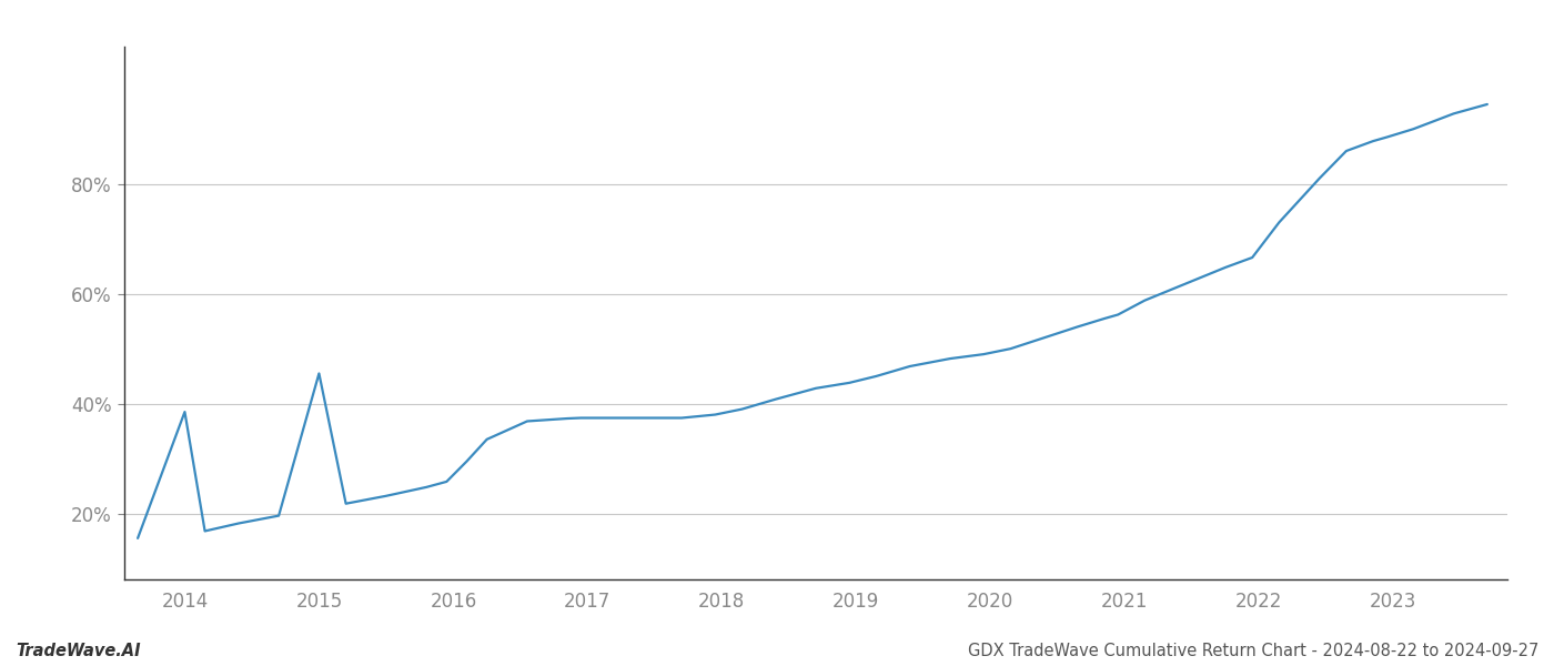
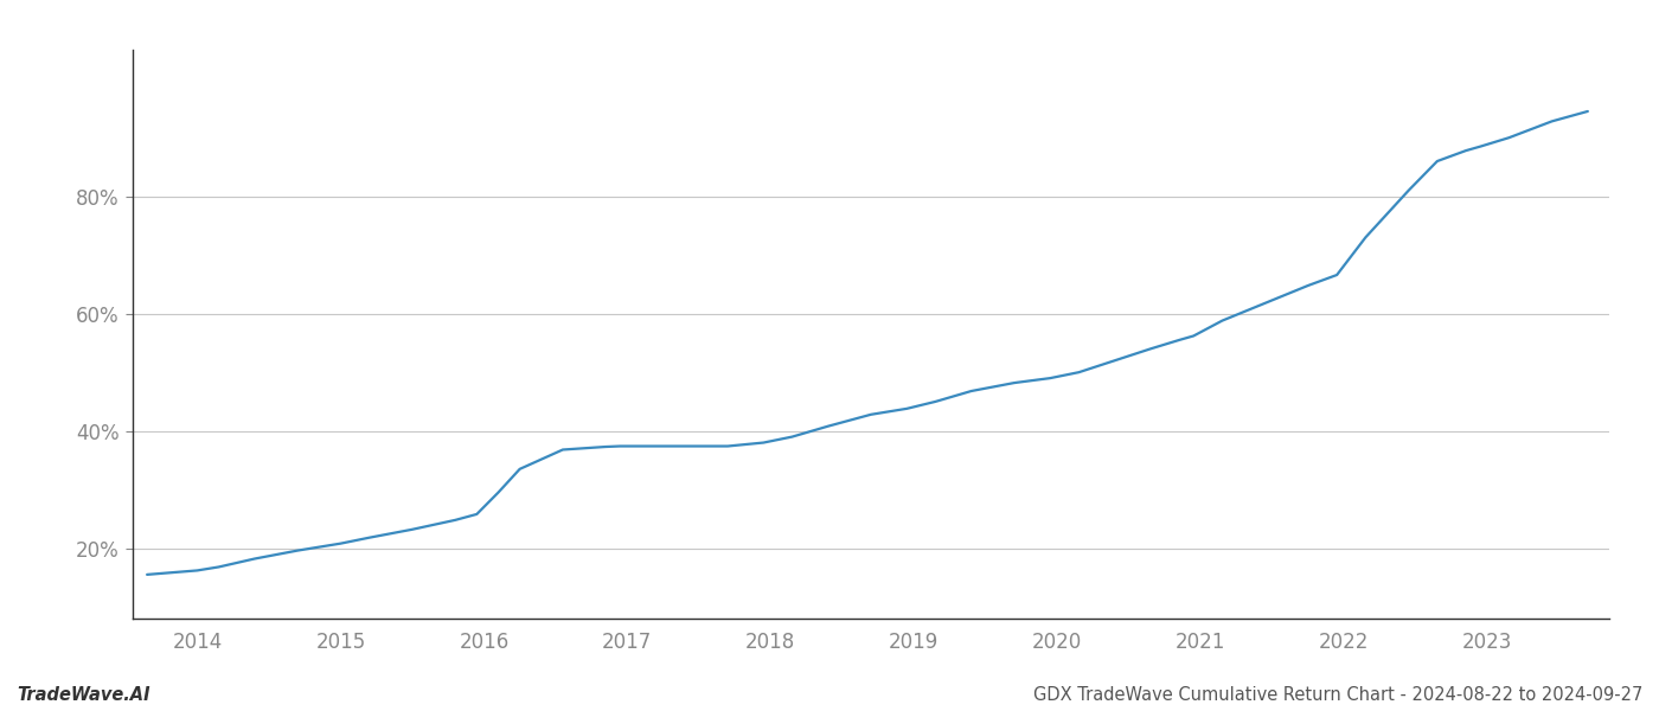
2014: 38.5% -> 16.2%
2015: 45.5% -> 20.8%
